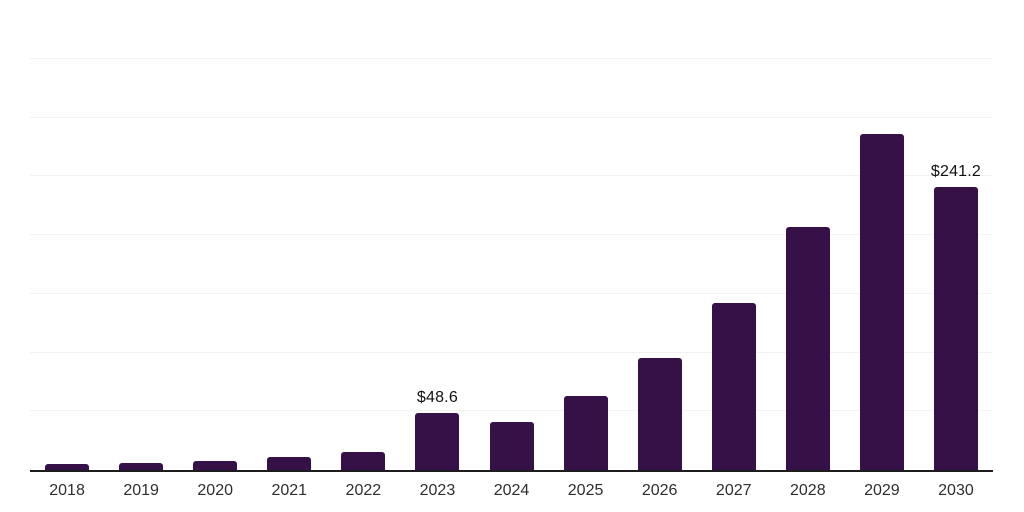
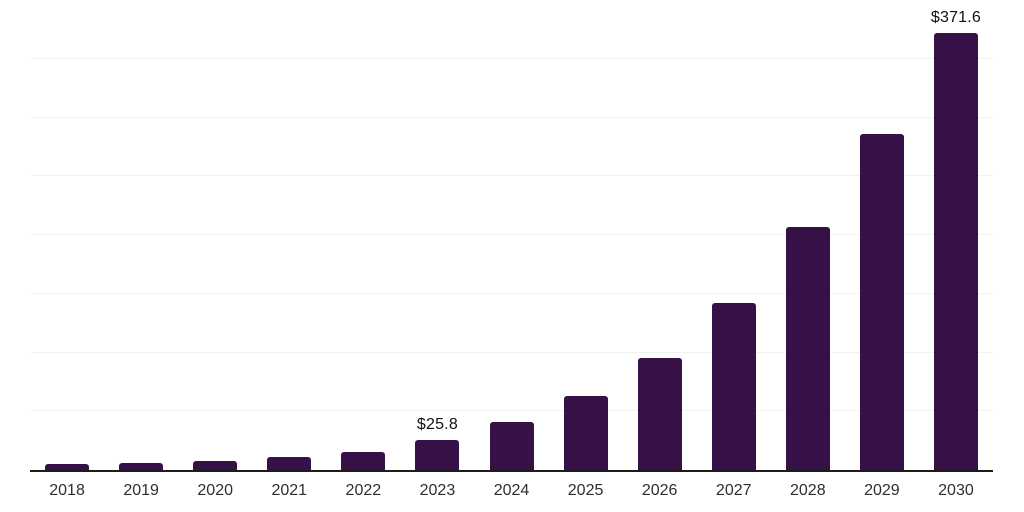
2023: $48.6 -> $25.8
2030: $241.2 -> $371.6
